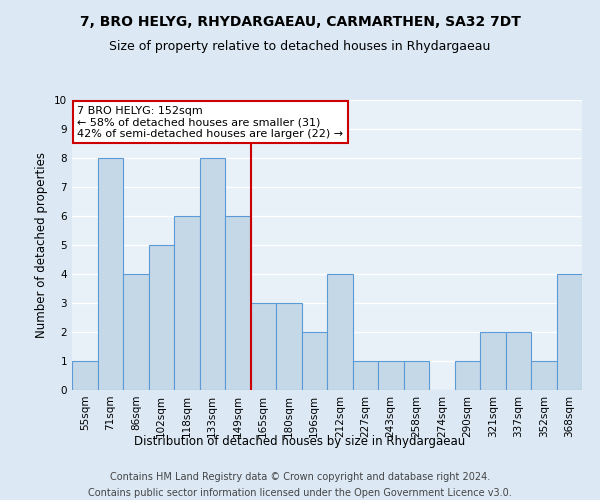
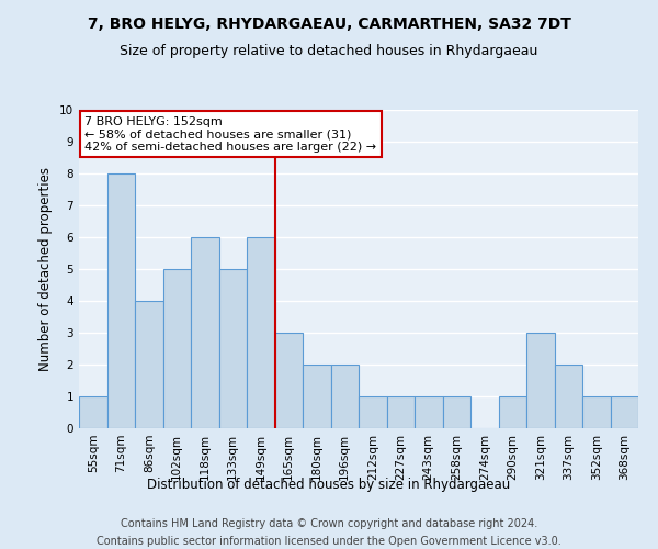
133sqm: 8 -> 5
180sqm: 3 -> 2
212sqm: 4 -> 1
321sqm: 2 -> 3
368sqm: 4 -> 1
